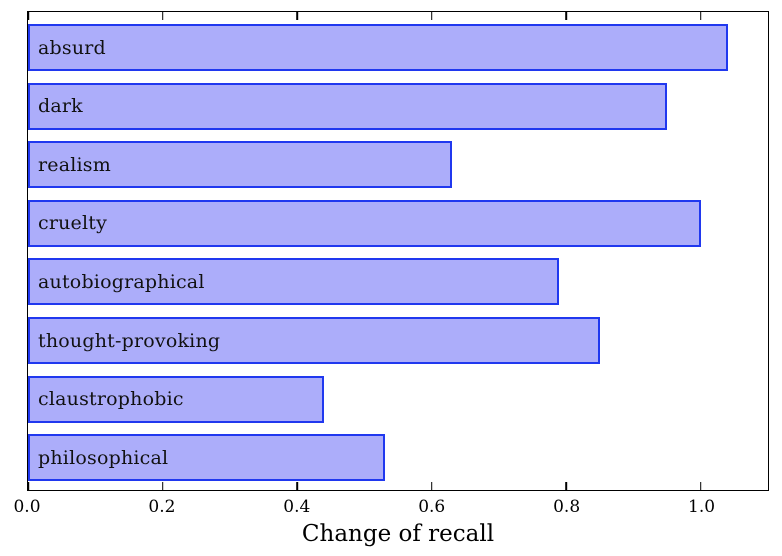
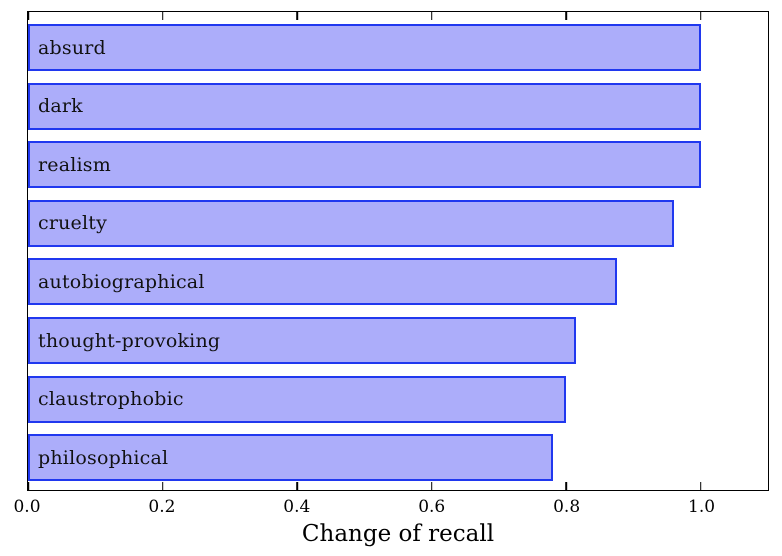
absurd: 1.04 -> 1.00
dark: 0.95 -> 1.00
realism: 0.63 -> 1.00
cruelty: 1.00 -> 0.96
autobiographical: 0.79 -> 0.88
thought-provoking: 0.85 -> 0.81
claustrophobic: 0.44 -> 0.80
philosophical: 0.53 -> 0.78
